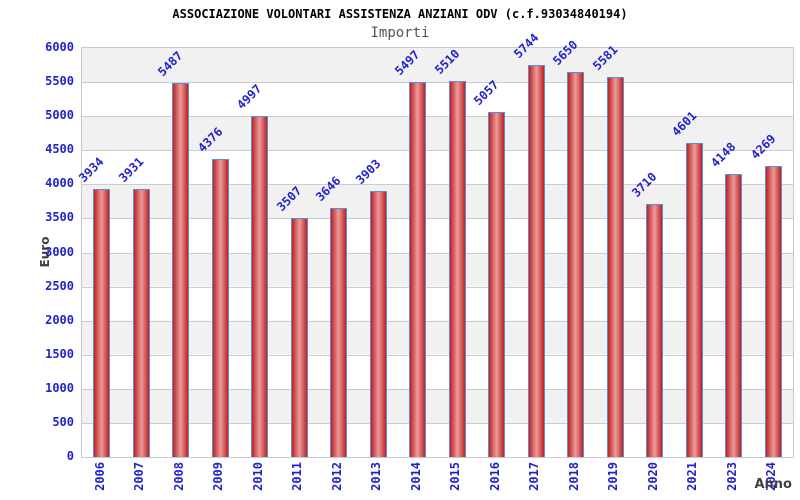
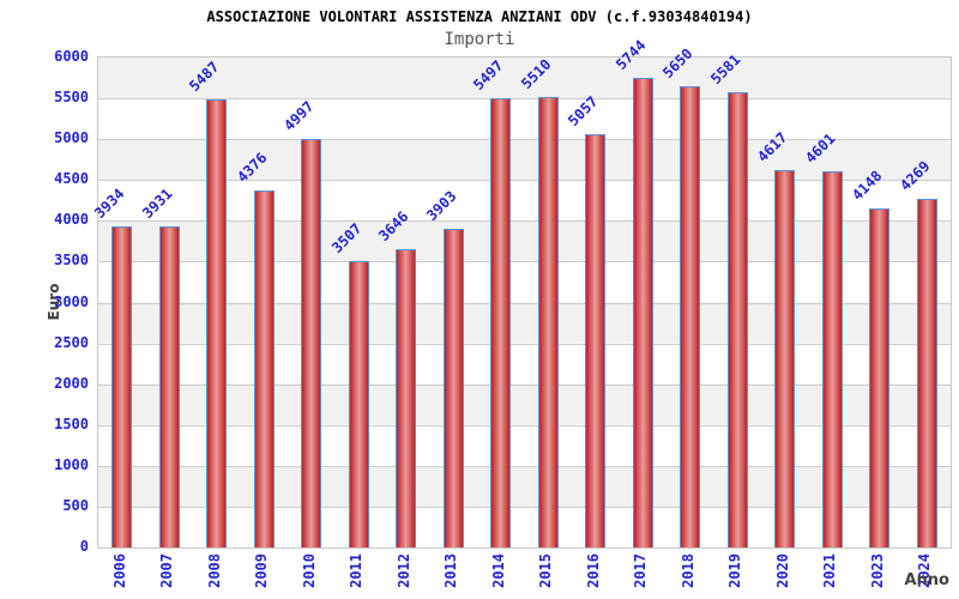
2020: 3710 -> 4617
